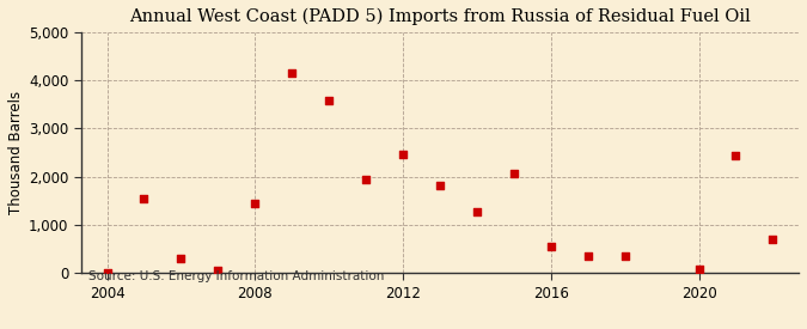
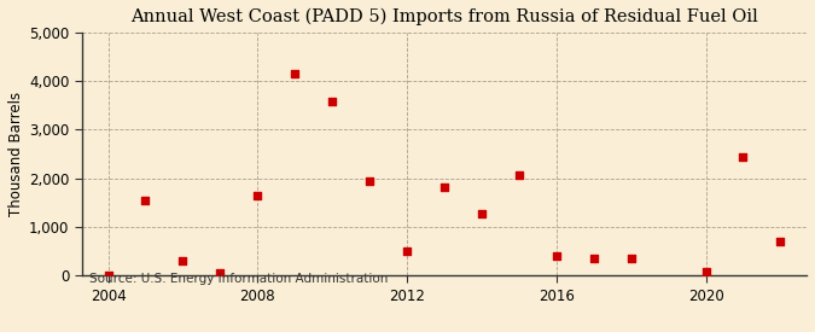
2008: 1,450 -> 1,650
2012: 2,450 -> 490
2016: 550 -> 390
